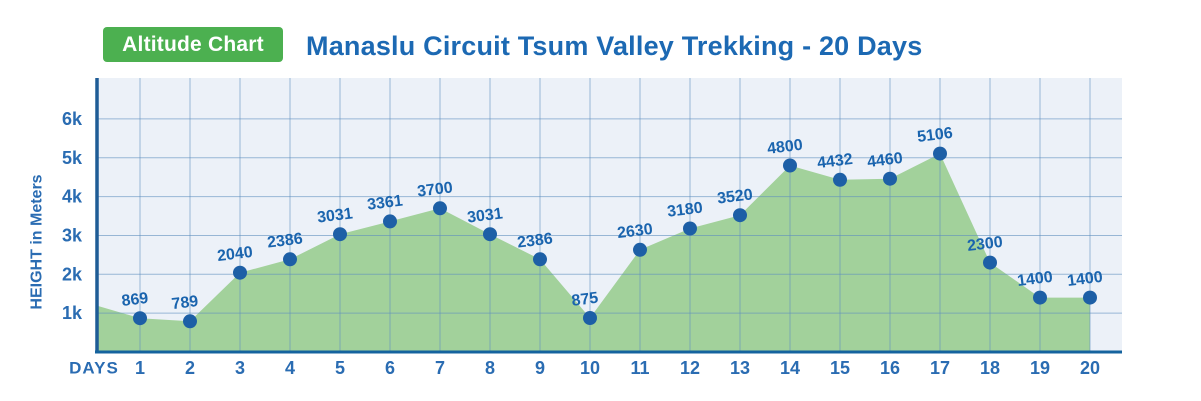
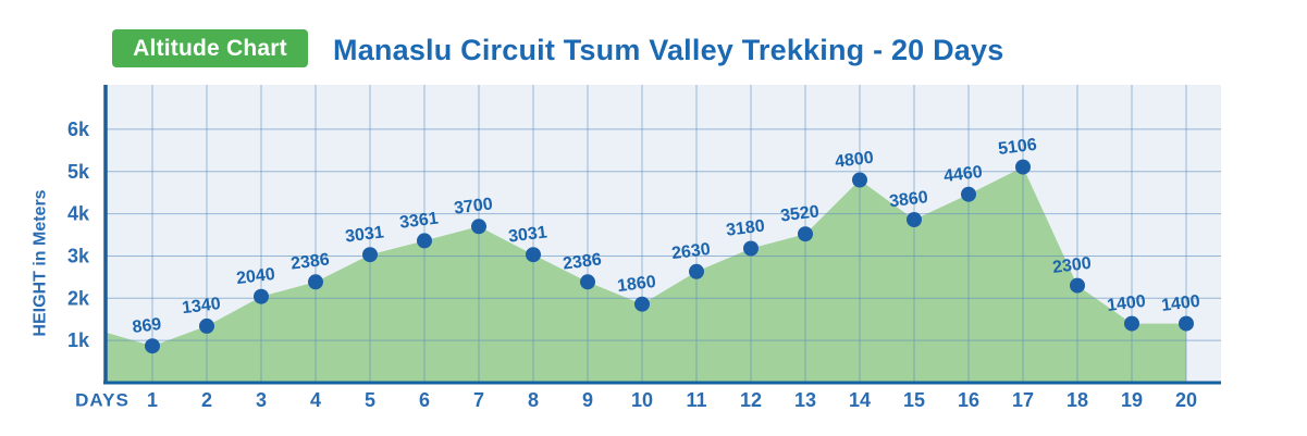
2: 789 -> 1340
10: 875 -> 1860
15: 4432 -> 3860
